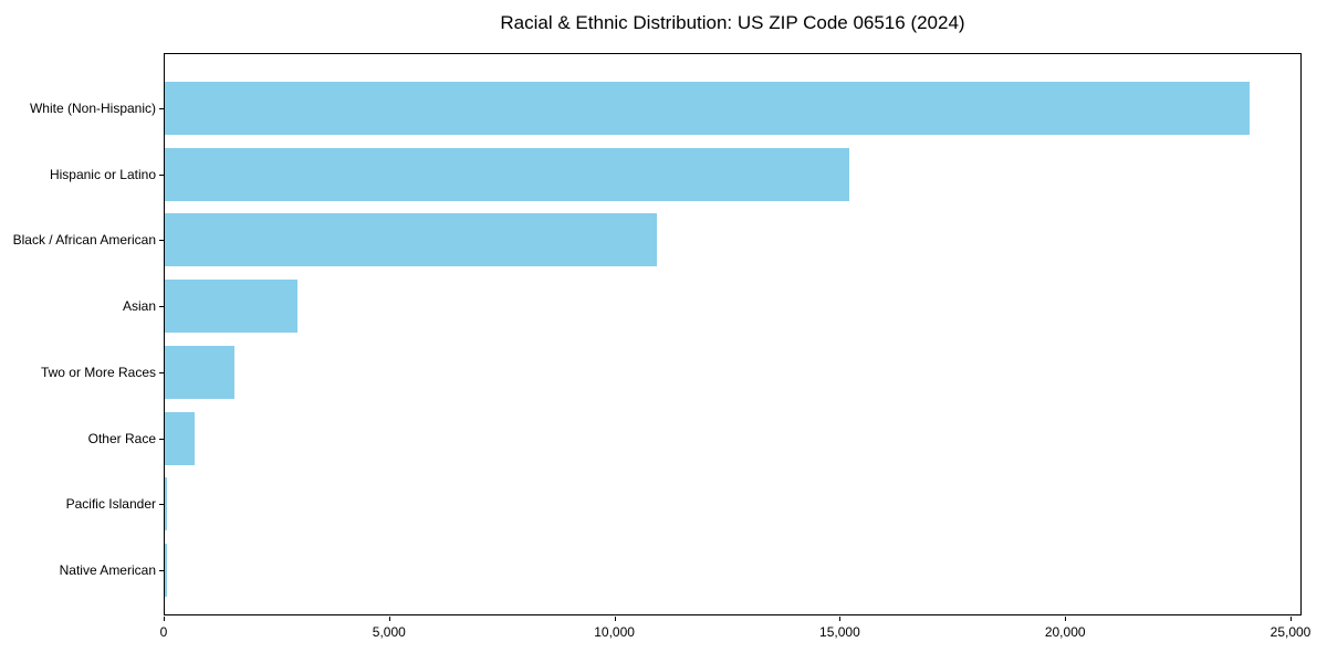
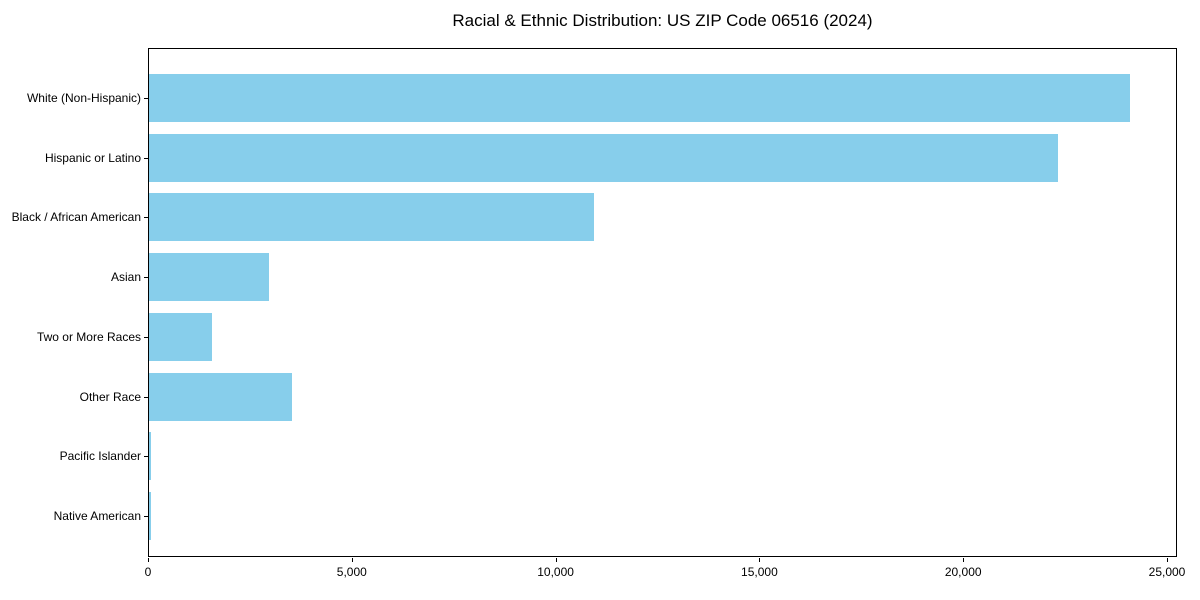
Hispanic or Latino: 15200 -> 22300
Other Race: 700 -> 3500
